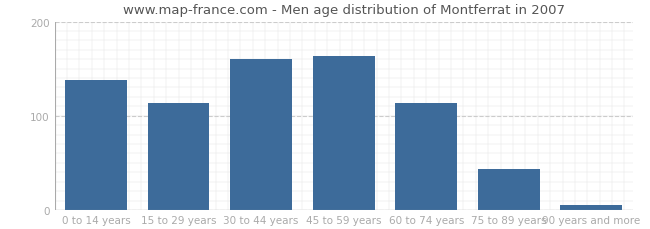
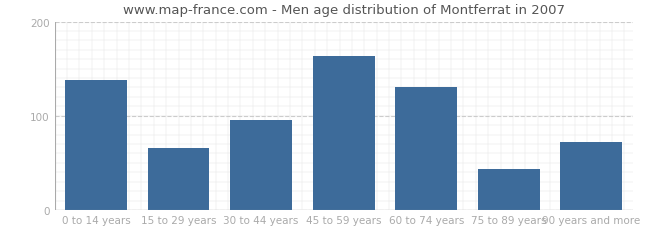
15 to 29 years: 113 -> 66
30 to 44 years: 160 -> 96
60 to 74 years: 113 -> 130
90 years and more: 5 -> 72
